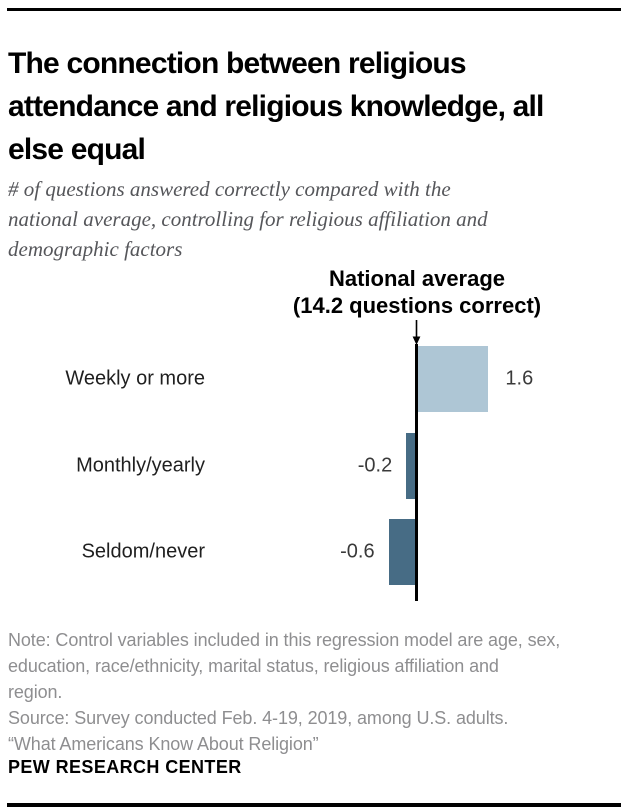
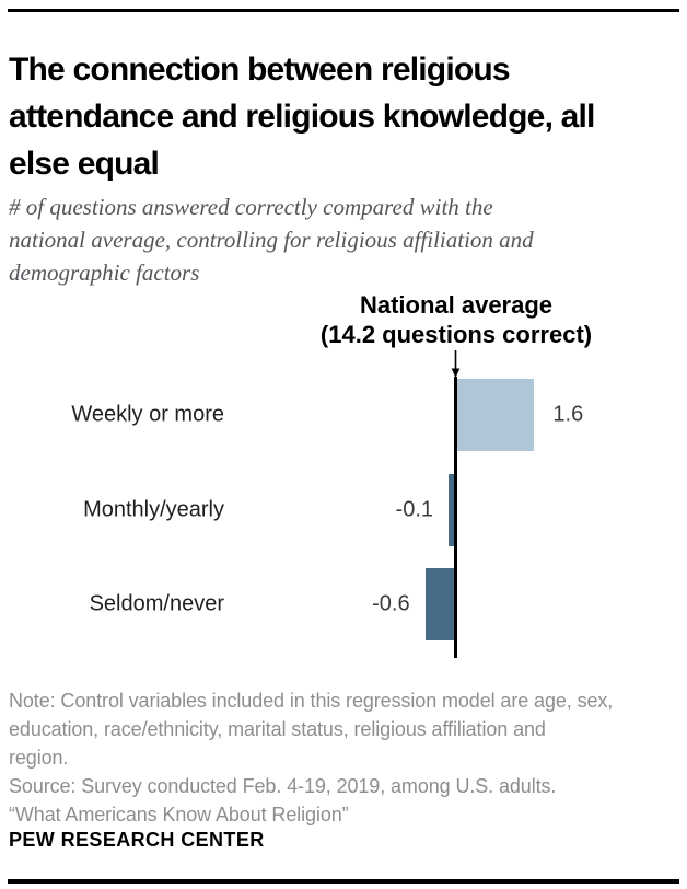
Monthly/yearly: -0.2 -> -0.1
